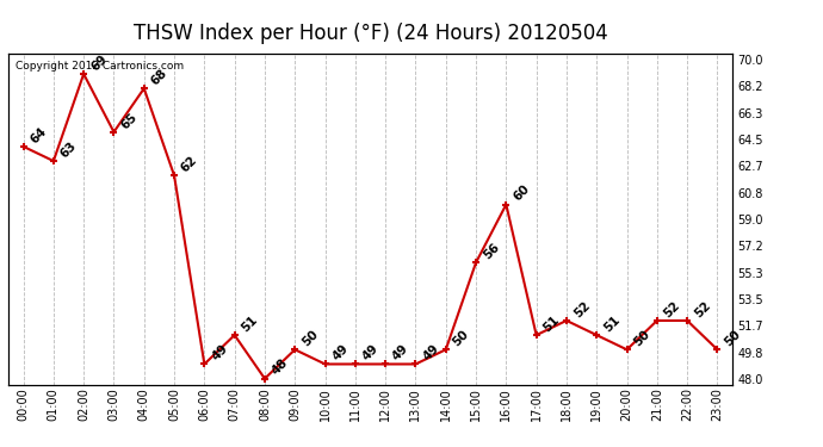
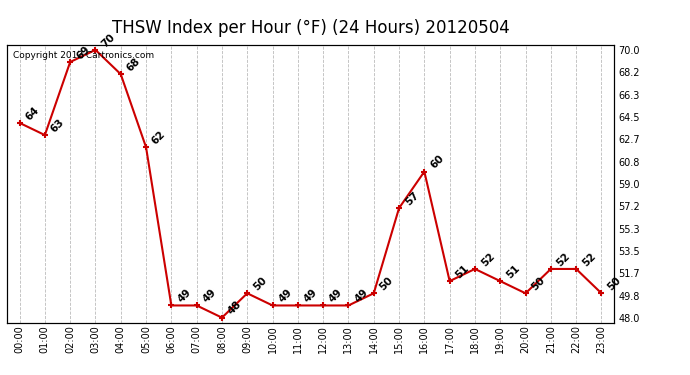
03:00: 65 -> 70
07:00: 51 -> 49
15:00: 56 -> 57
